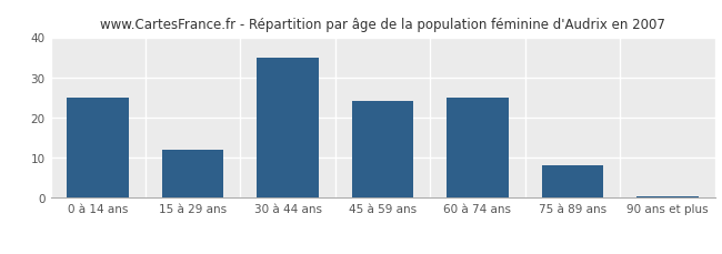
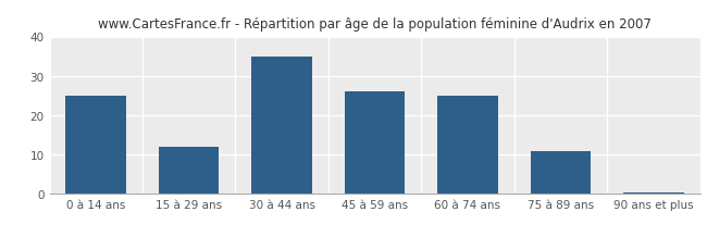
45 à 59 ans: 24.0 -> 26.0
75 à 89 ans: 8.0 -> 11.0
